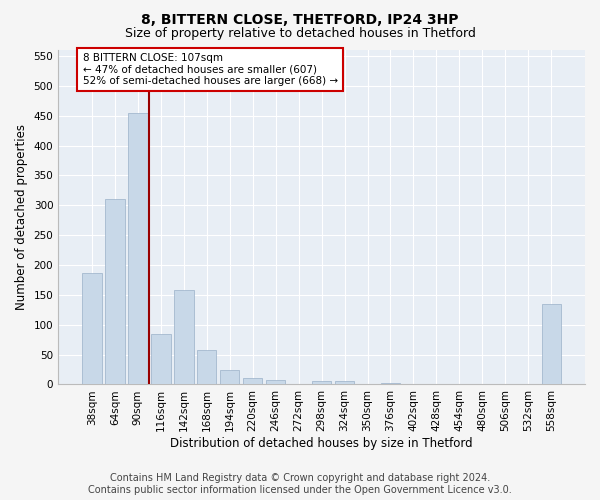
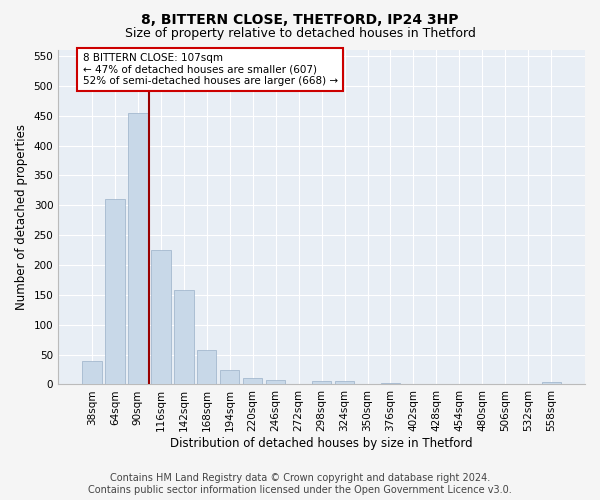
38sqm: 186 -> 40
116sqm: 84 -> 225
558sqm: 134 -> 4
